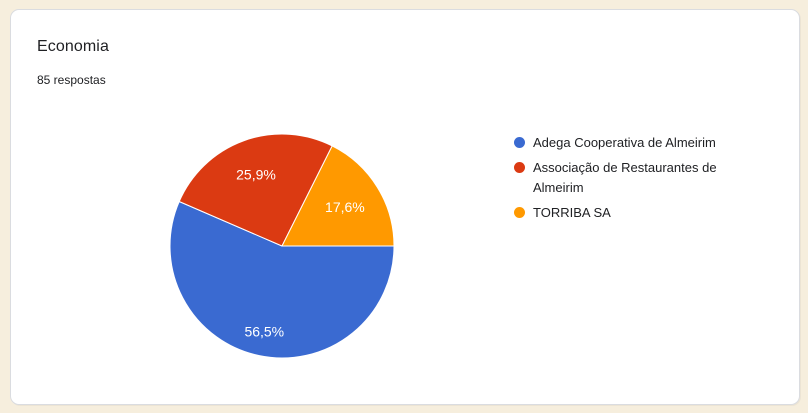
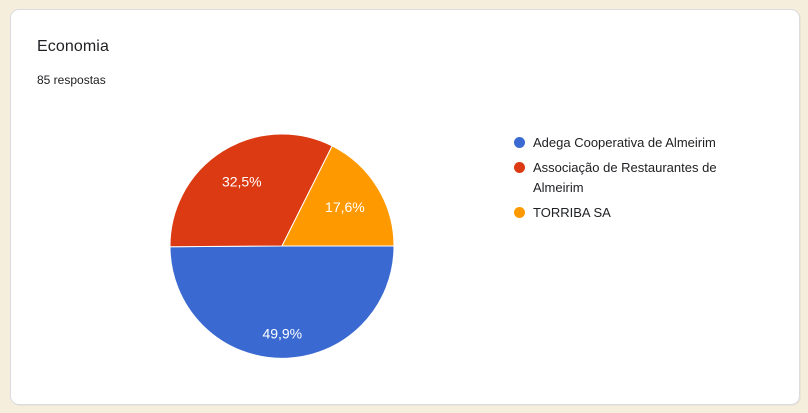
Adega Cooperativa de Almeirim: 56,5% -> 49,9%
Associação de Restaurantes de Almeirim: 25,9% -> 32,5%
